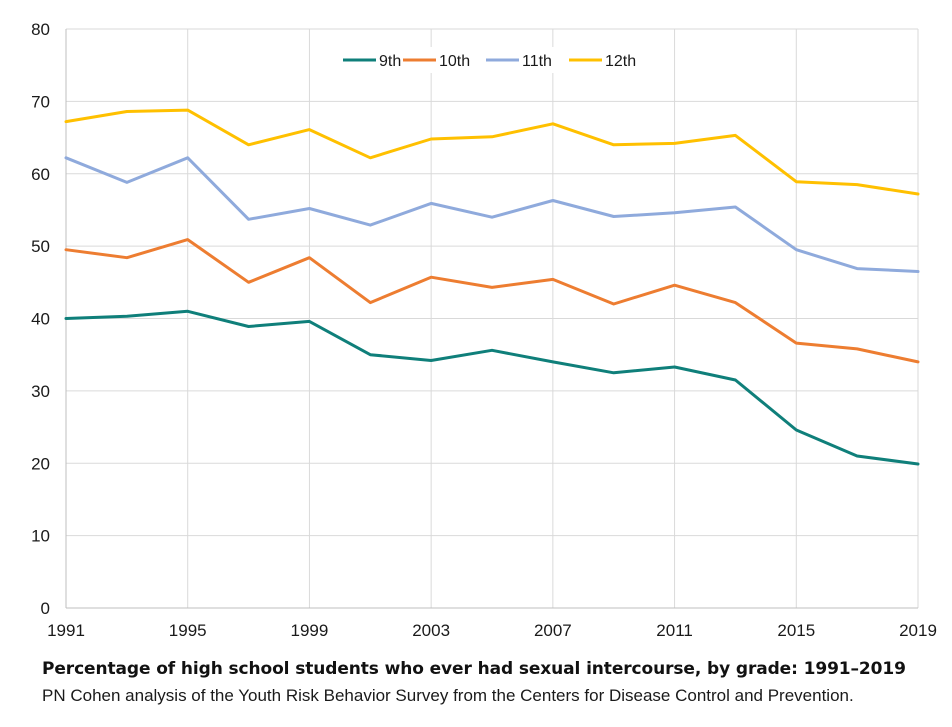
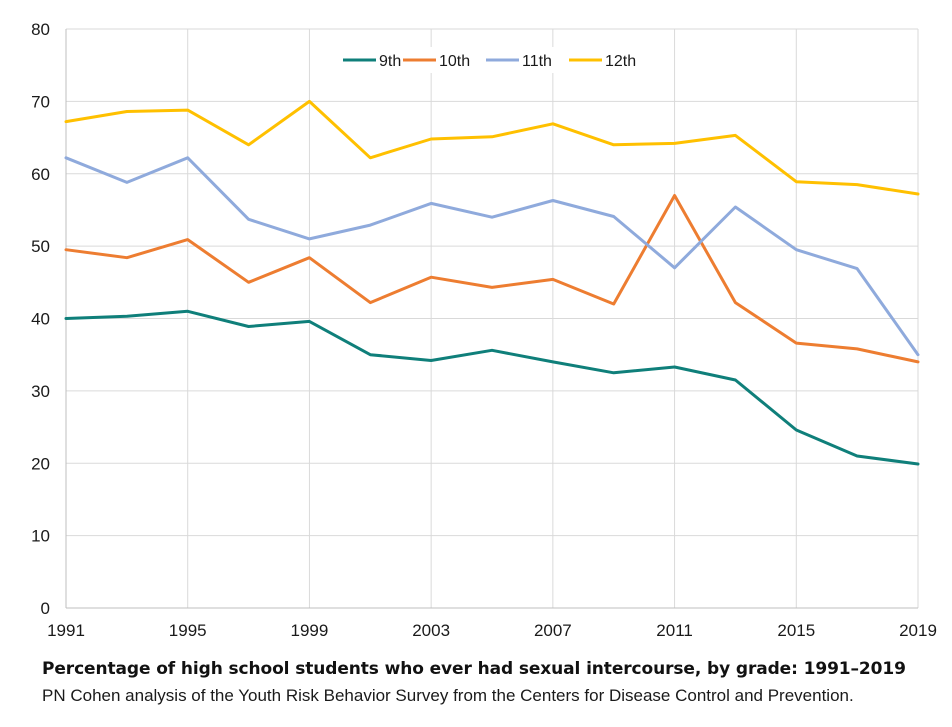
11th/1999: 55 -> 51
12th/1999: 66 -> 70
10th/2011: 45 -> 57
11th/2011: 55 -> 47
11th/2019: 46 -> 35
